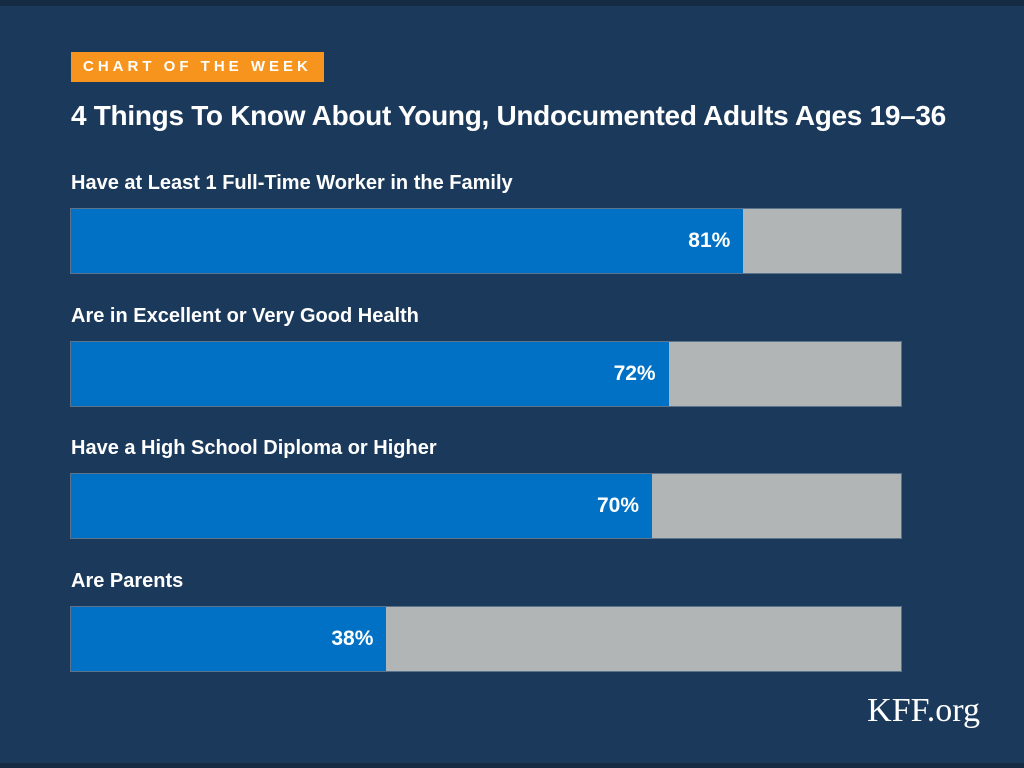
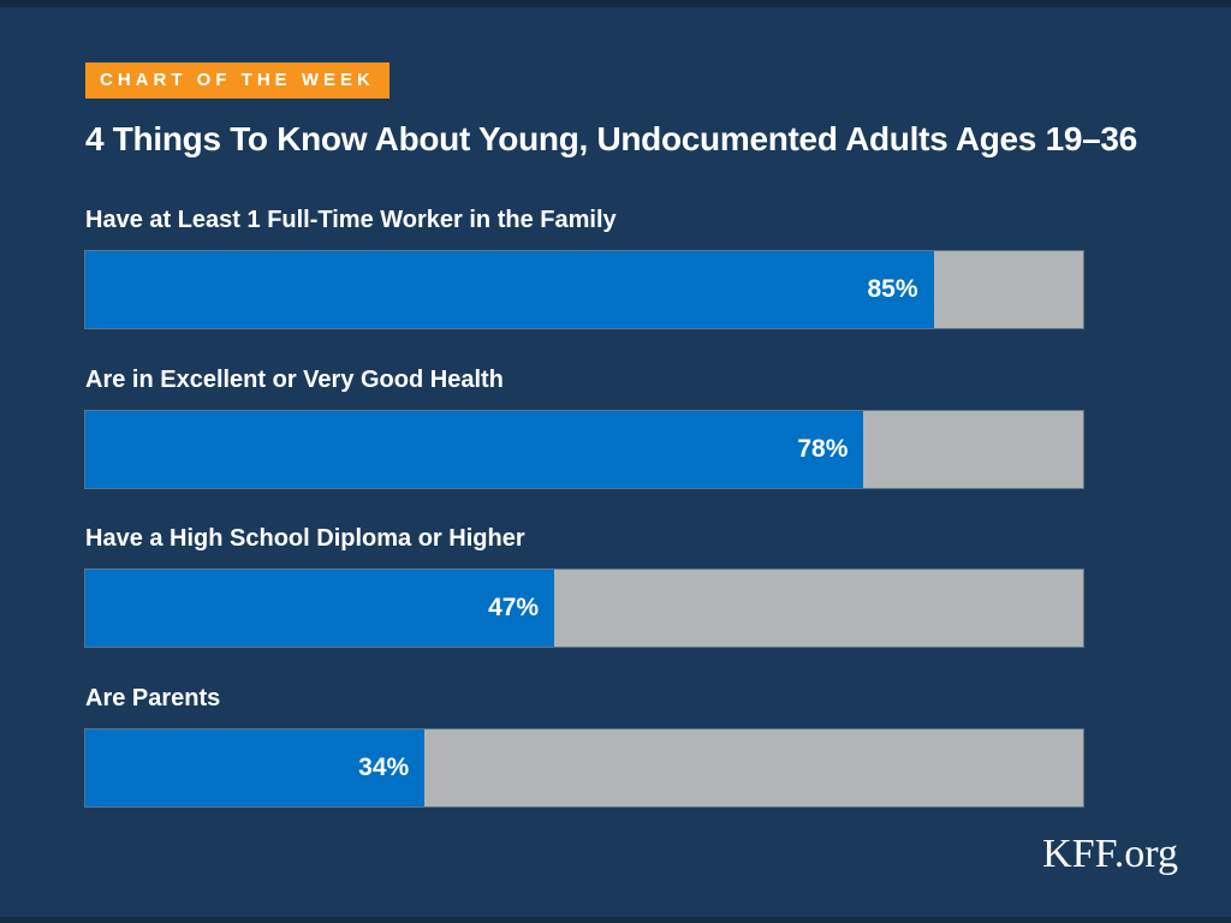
Have at Least 1 Full-Time Worker in the Family: 81% -> 85%
Are in Excellent or Very Good Health: 72% -> 78%
Have a High School Diploma or Higher: 70% -> 47%
Are Parents: 38% -> 34%
